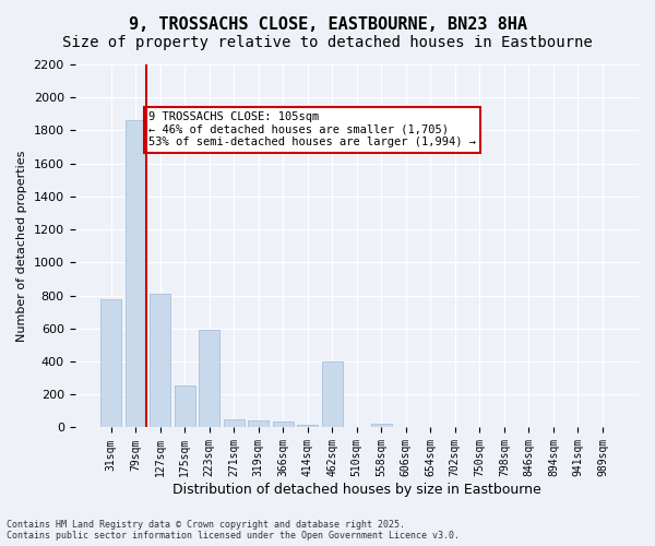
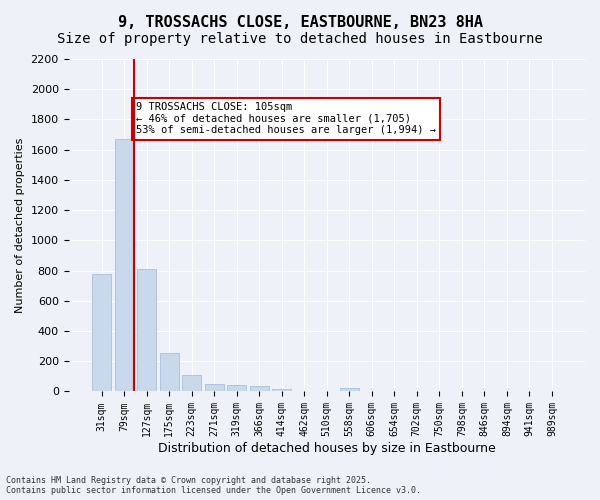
79sqm: 1860 -> 1670
223sqm: 590 -> 110
462sqm: 400 -> 0
